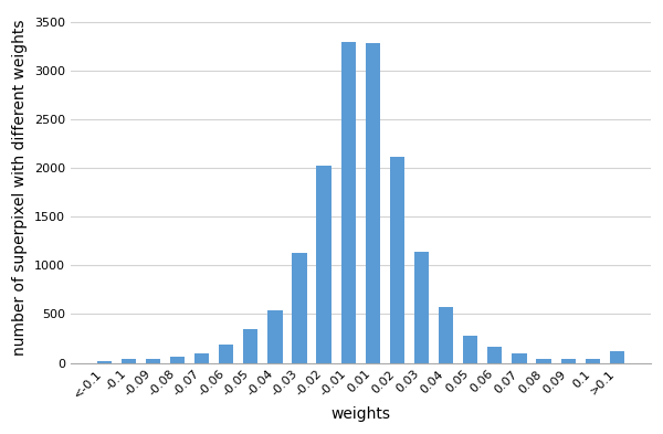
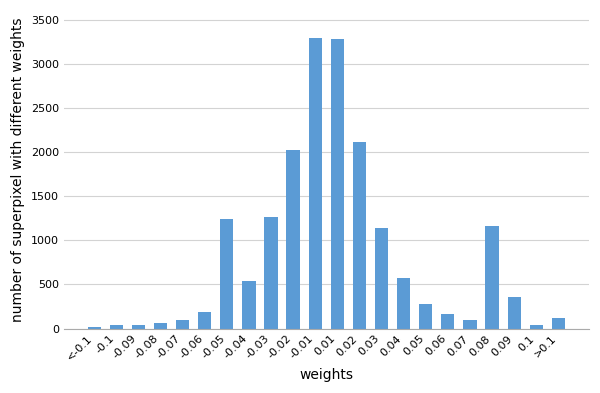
-0.05: 350 -> 1240
-0.03: 1130 -> 1260
0.08: 40 -> 1160
0.09: 40 -> 360
